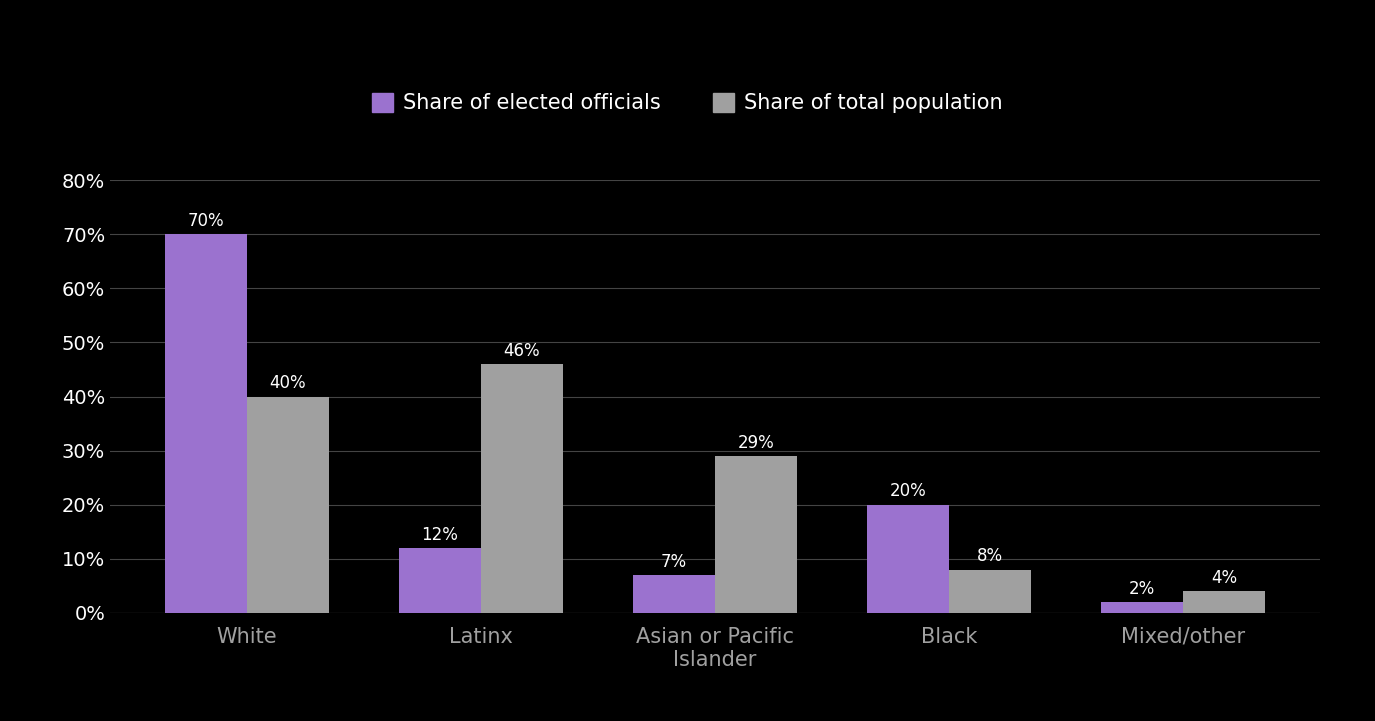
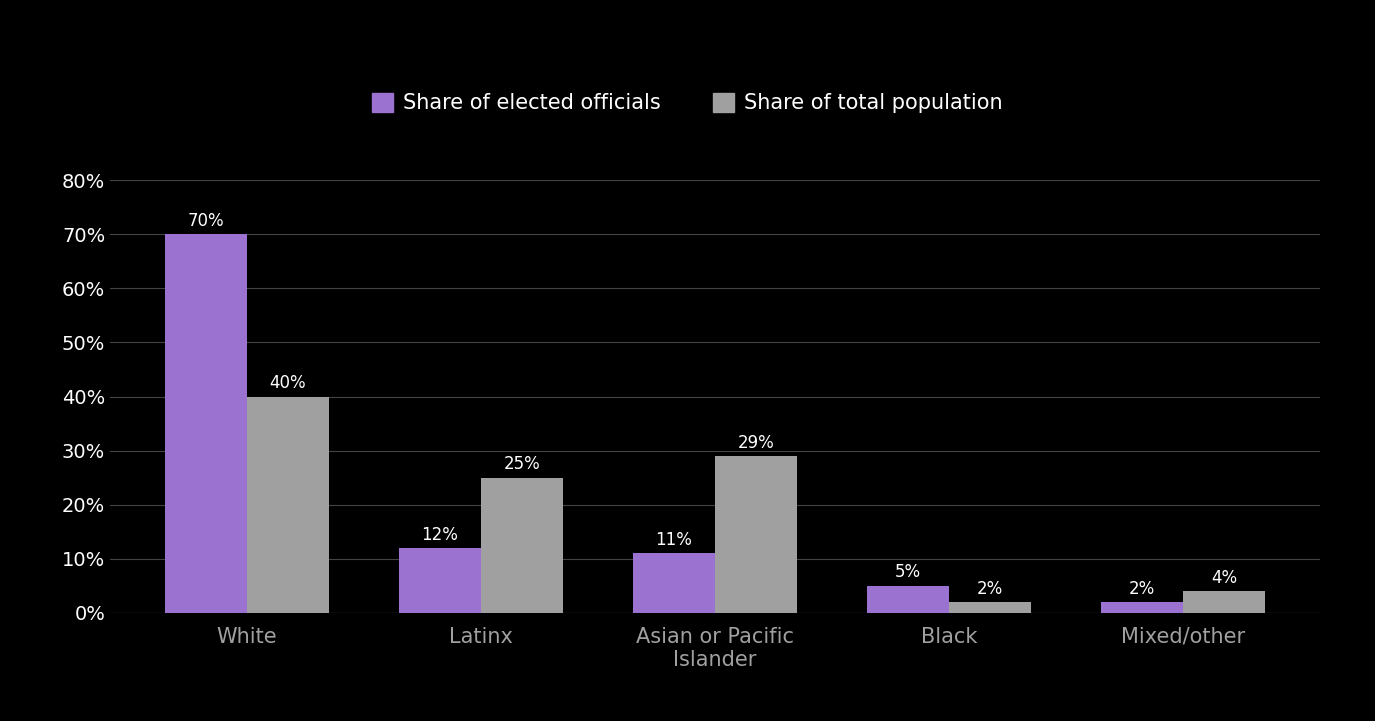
Share of total population/Latinx: 46% -> 25%
Share of elected officials/Asian or Pacific Islander: 7% -> 11%
Share of elected officials/Black: 20% -> 5%
Share of total population/Black: 8% -> 2%
